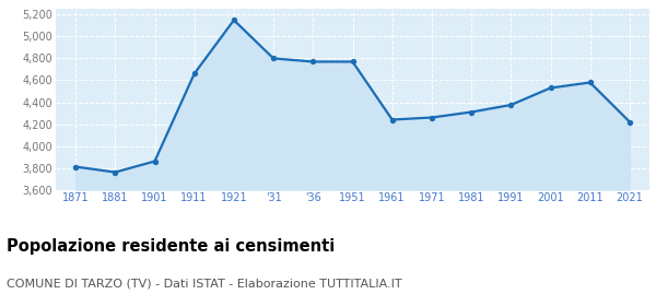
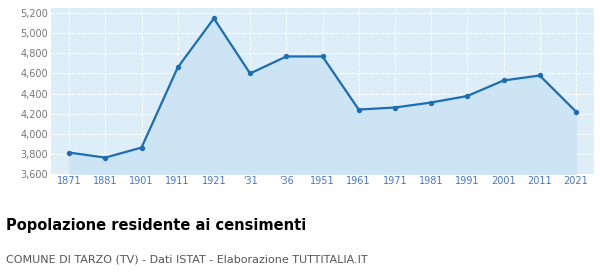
'31: 4,800 -> 4,600
